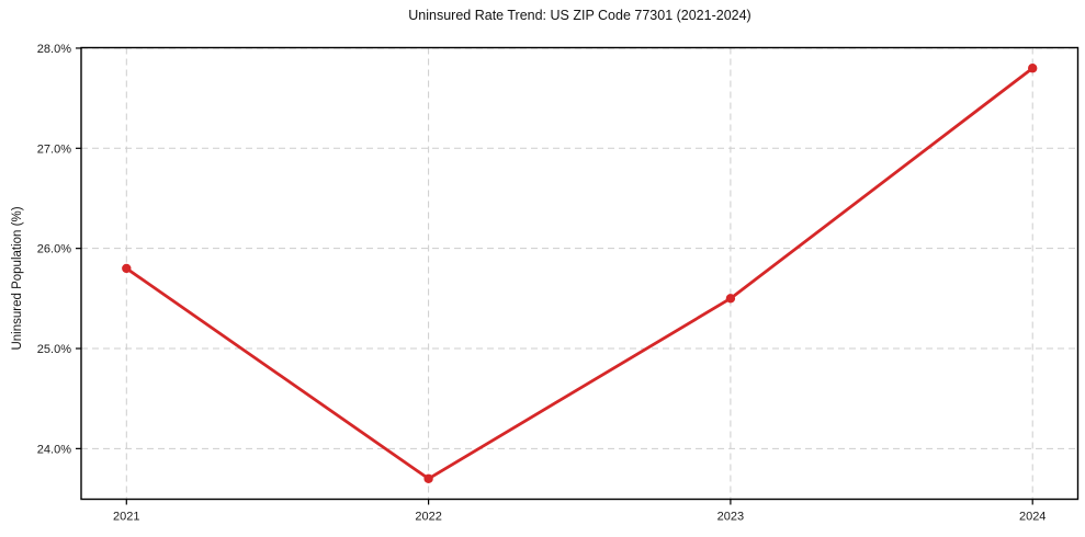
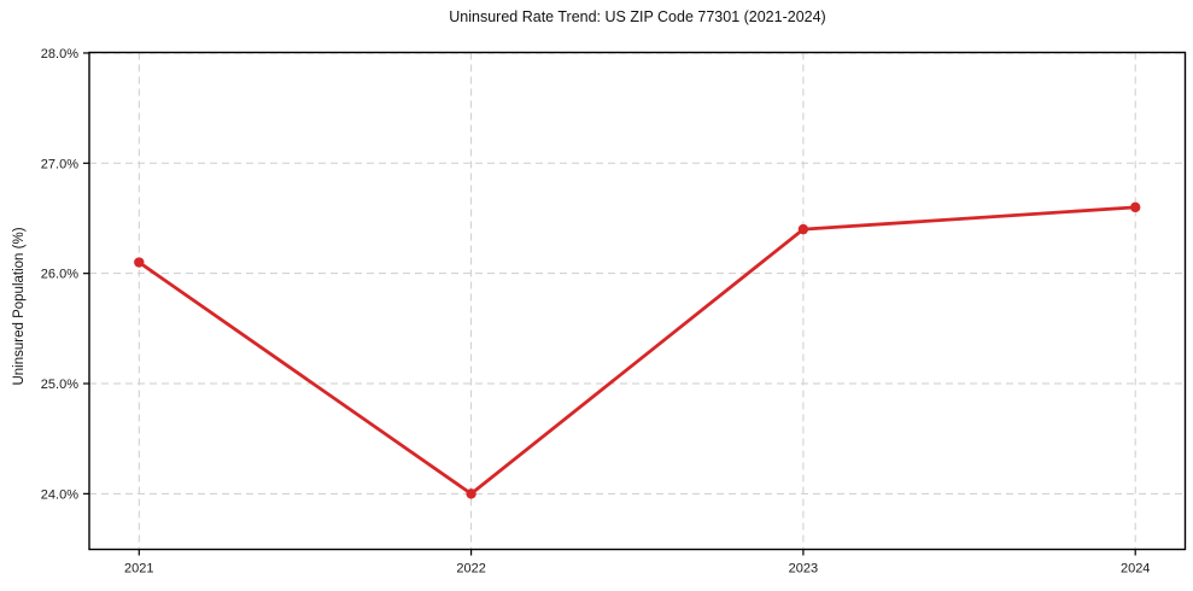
2021: 25.8% -> 26.1%
2022: 23.7% -> 24.0%
2023: 25.5% -> 26.4%
2024: 27.8% -> 26.6%
